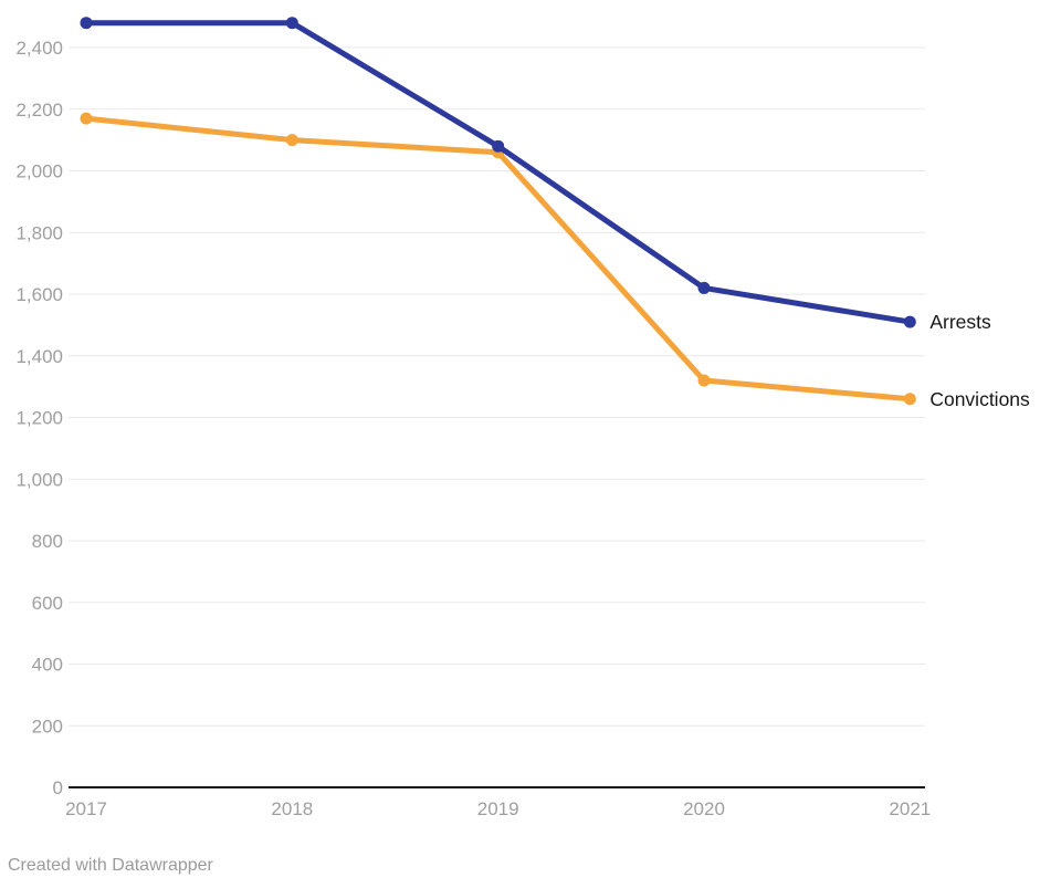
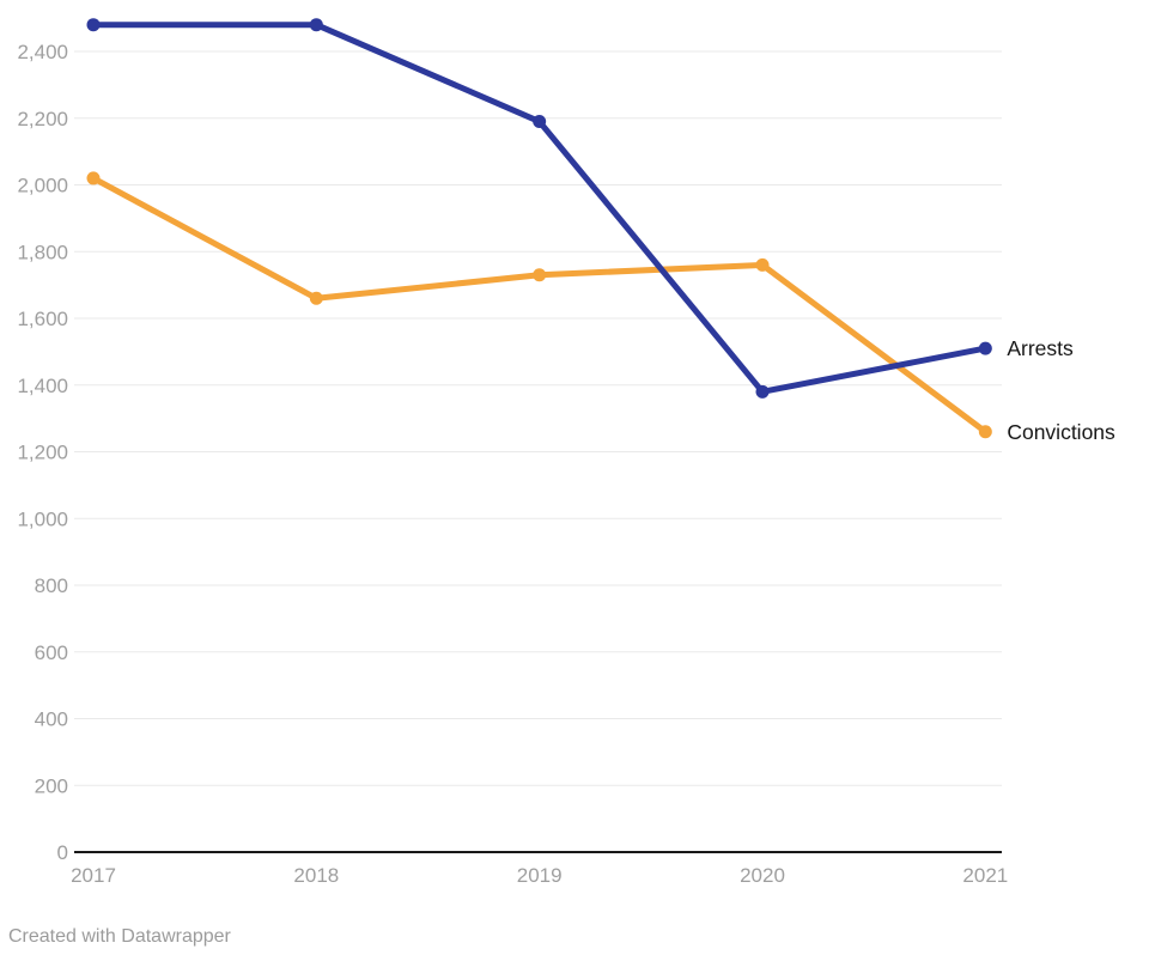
Convictions/2017: 2170 -> 2020
Convictions/2018: 2100 -> 1660
Convictions/2019: 2060 -> 1730
Arrests/2019: 2080 -> 2190
Convictions/2020: 1320 -> 1760
Arrests/2020: 1620 -> 1380
